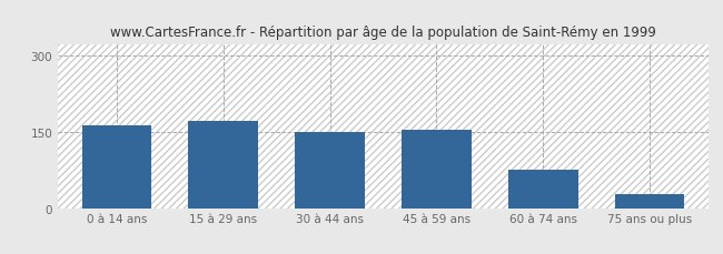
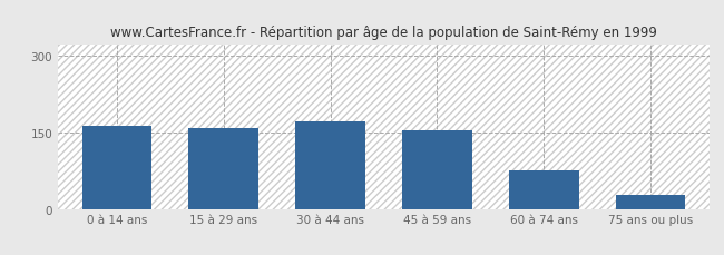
15 à 29 ans: 170 -> 158
30 à 44 ans: 150 -> 170
